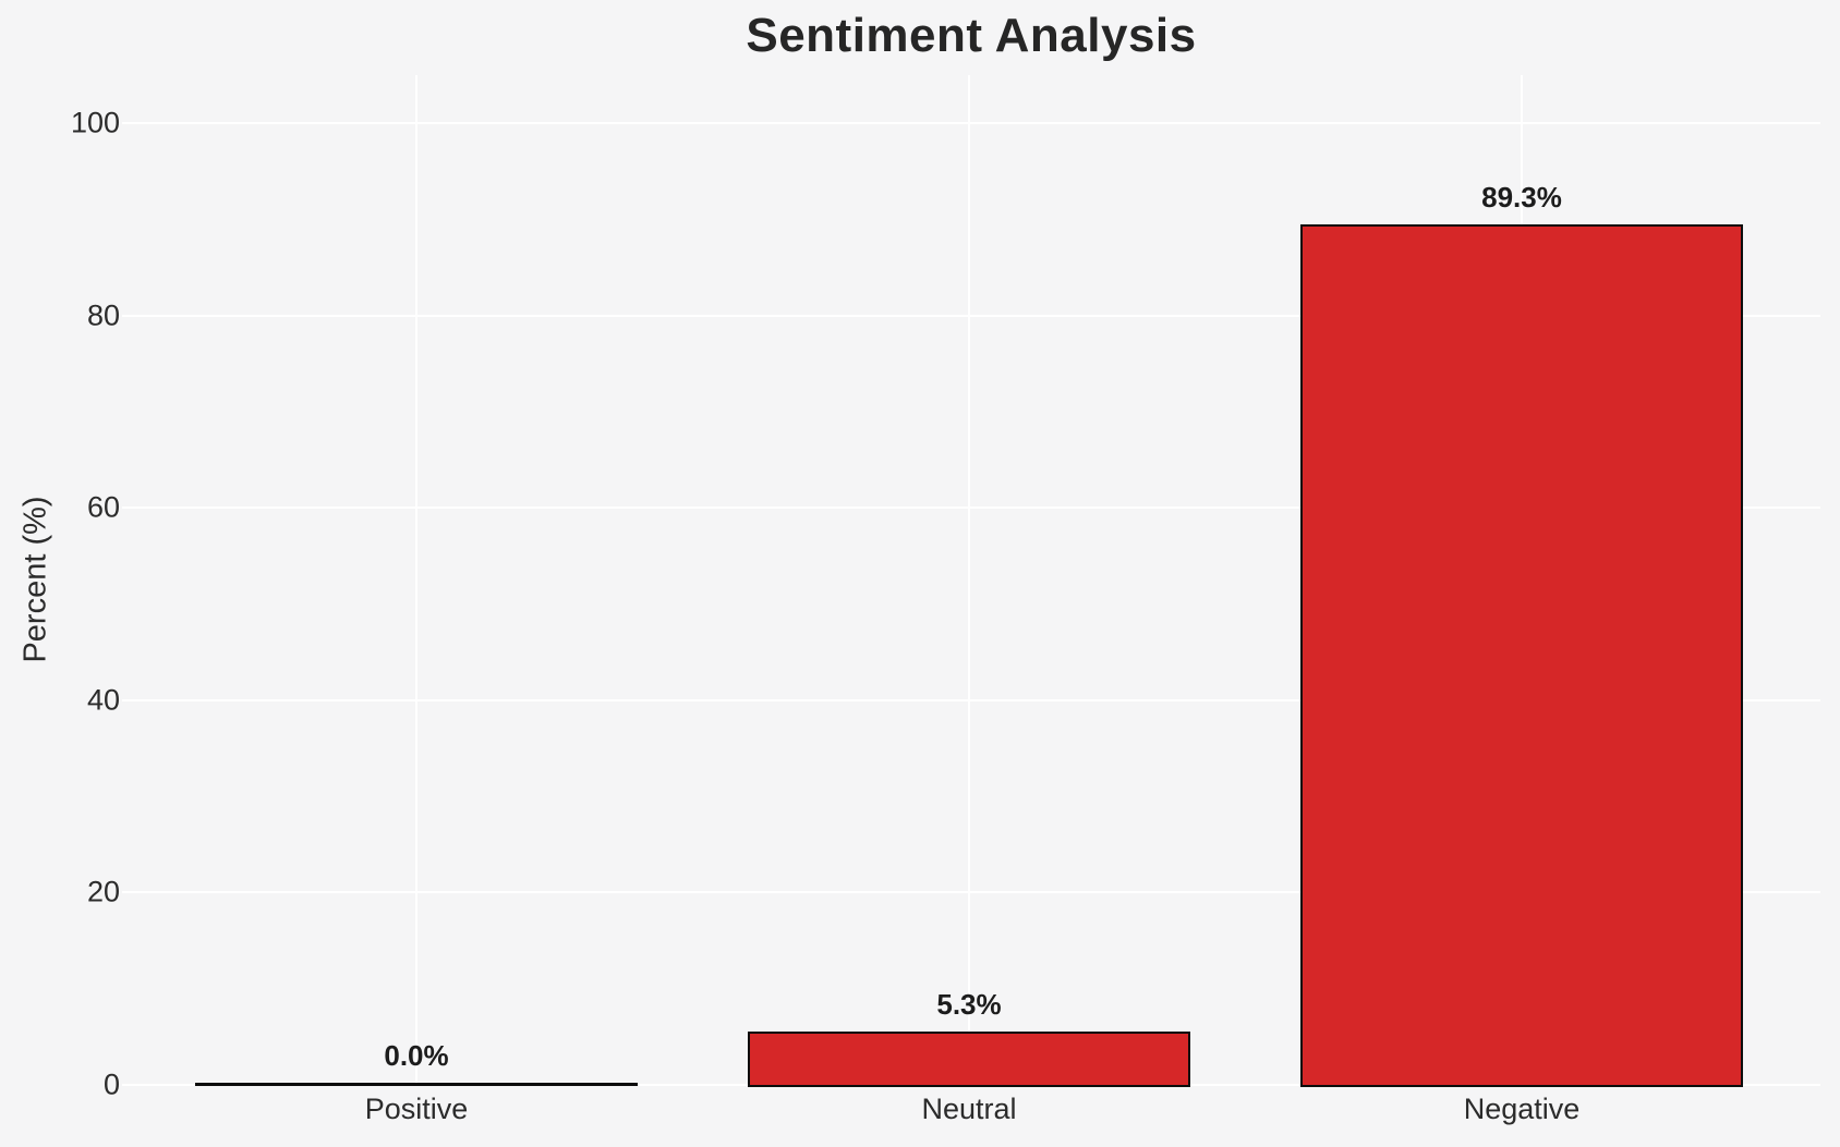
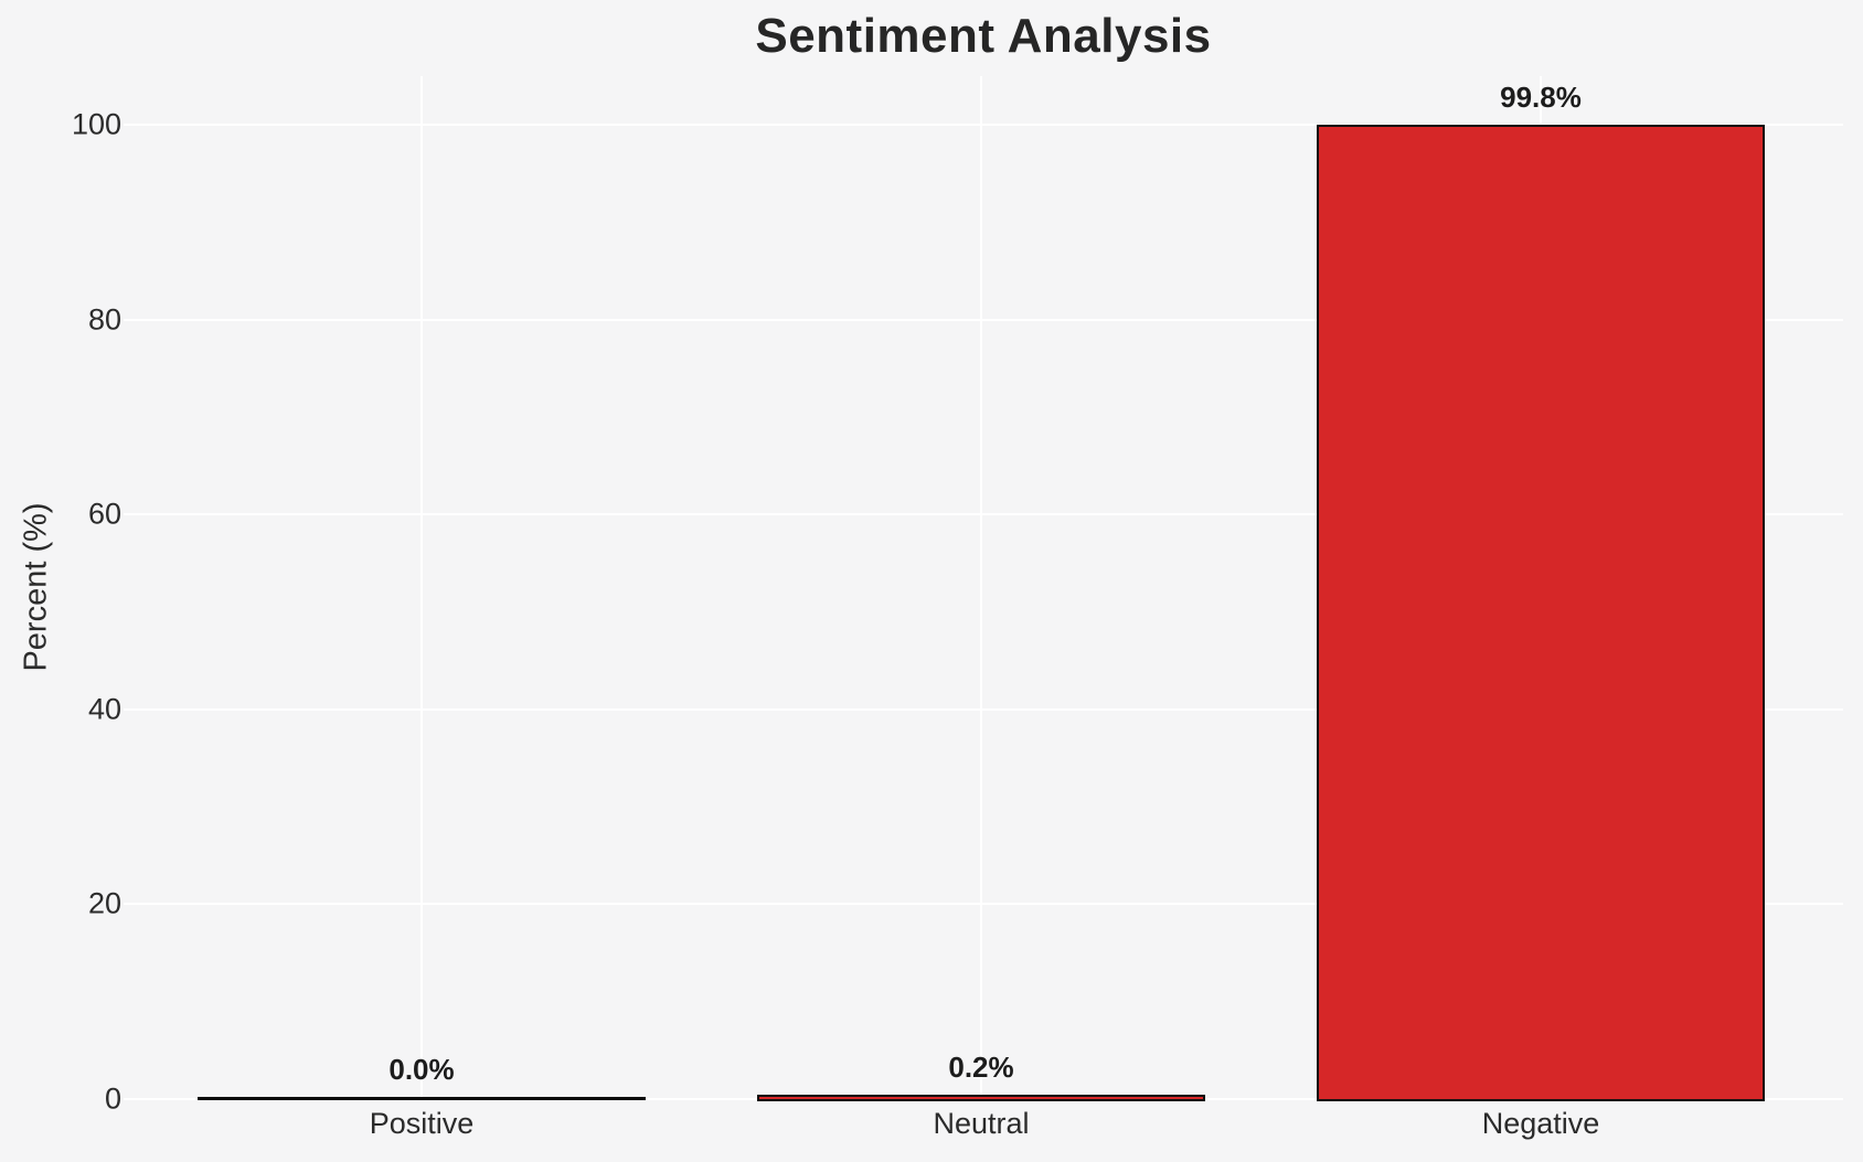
Neutral: 5.3% -> 0.2%
Negative: 89.3% -> 99.8%
